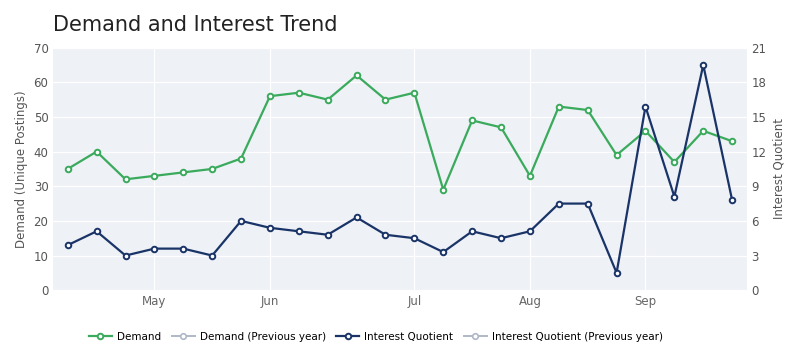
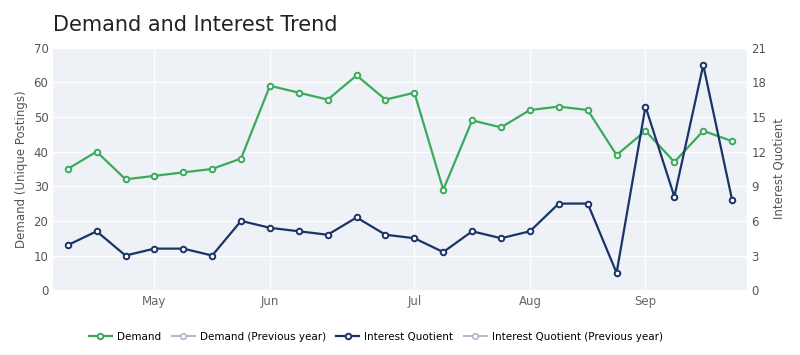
Demand/Jun: 56 -> 59
Demand/Aug: 33 -> 52
